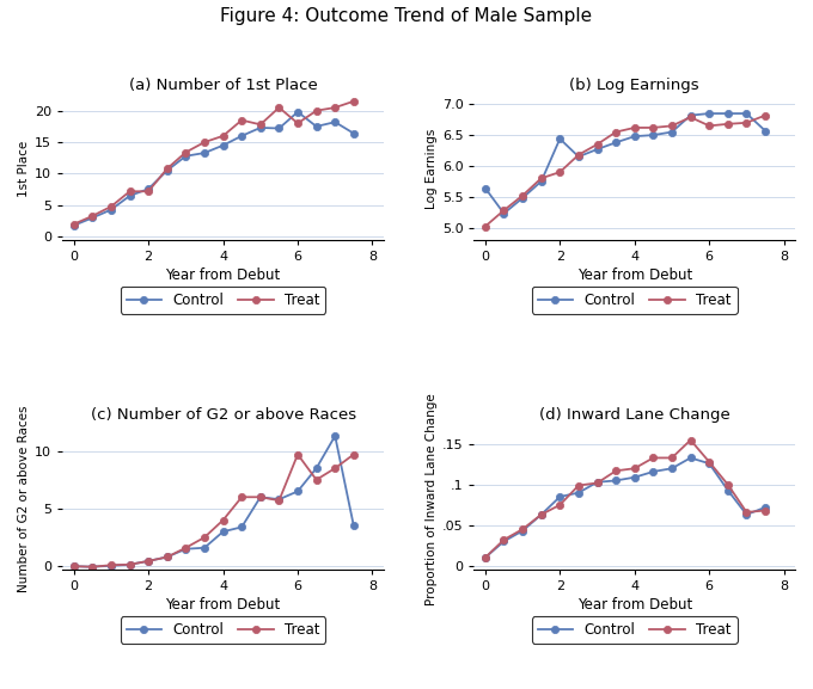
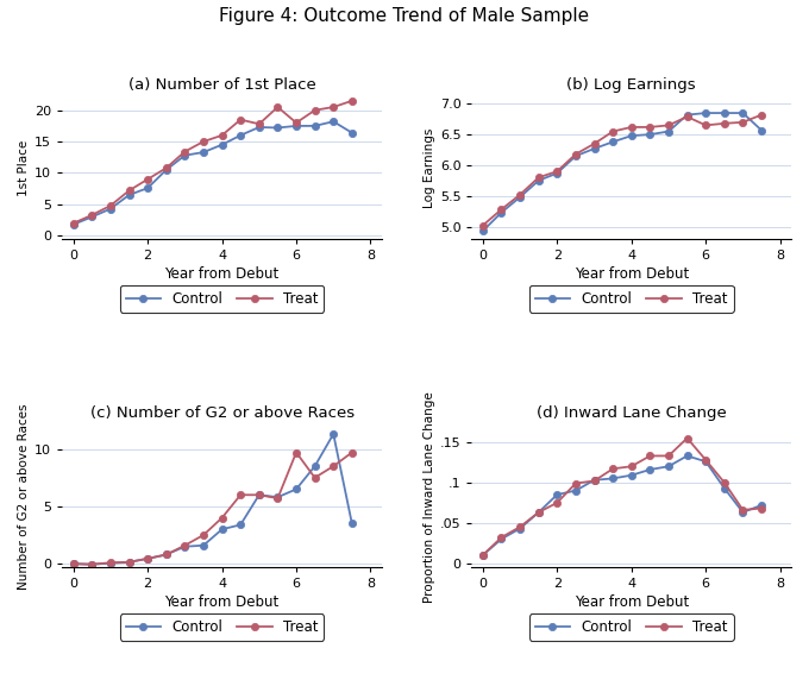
(a) Number of 1st Place/Treat/2: 7.2 -> 9.0
(a) Number of 1st Place/Control/6: 19.8 -> 17.5
(b) Log Earnings/Control/0: 5.64 -> 4.93
(b) Log Earnings/Control/2: 6.44 -> 5.87
